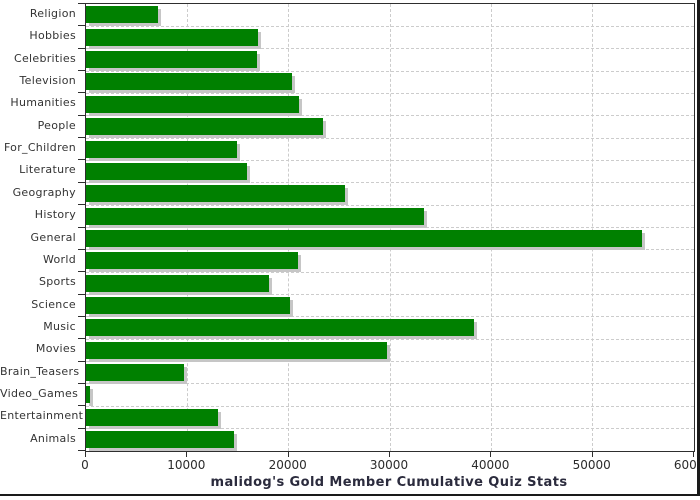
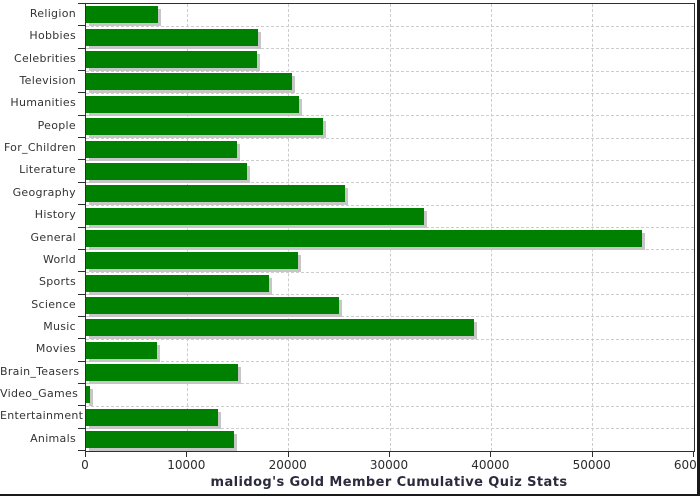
Science: 20000 -> 25000
Movies: 30000 -> 7000
Brain_Teasers: 10000 -> 15000
